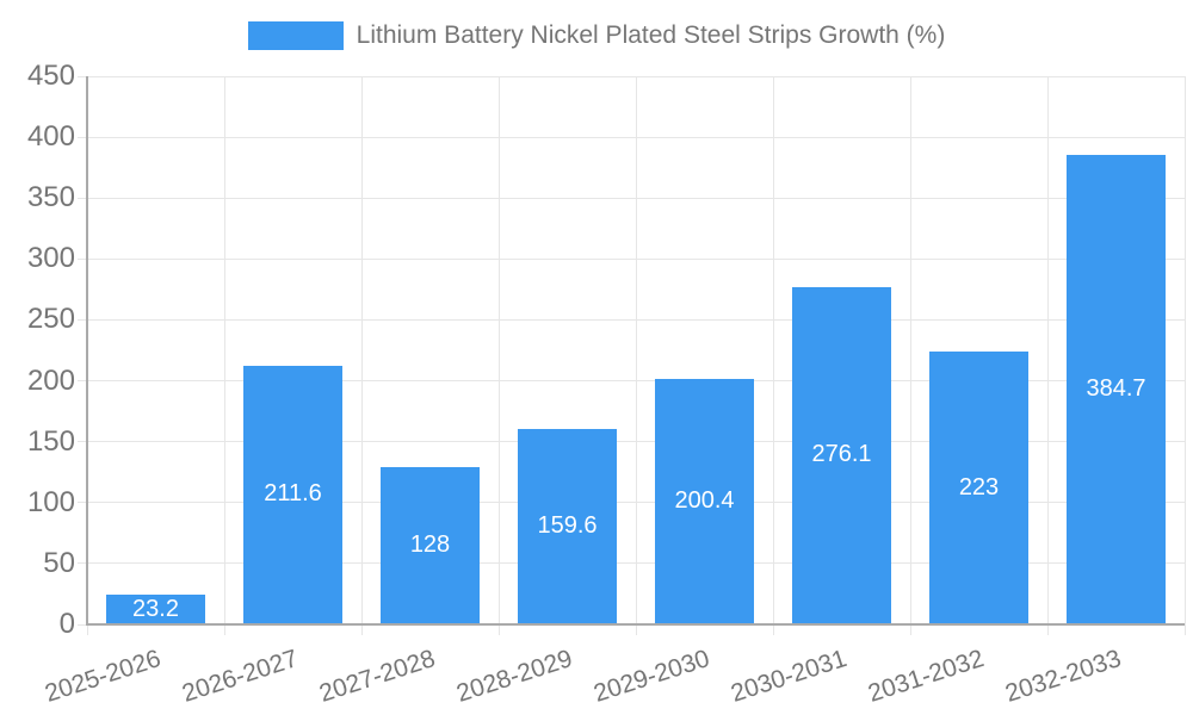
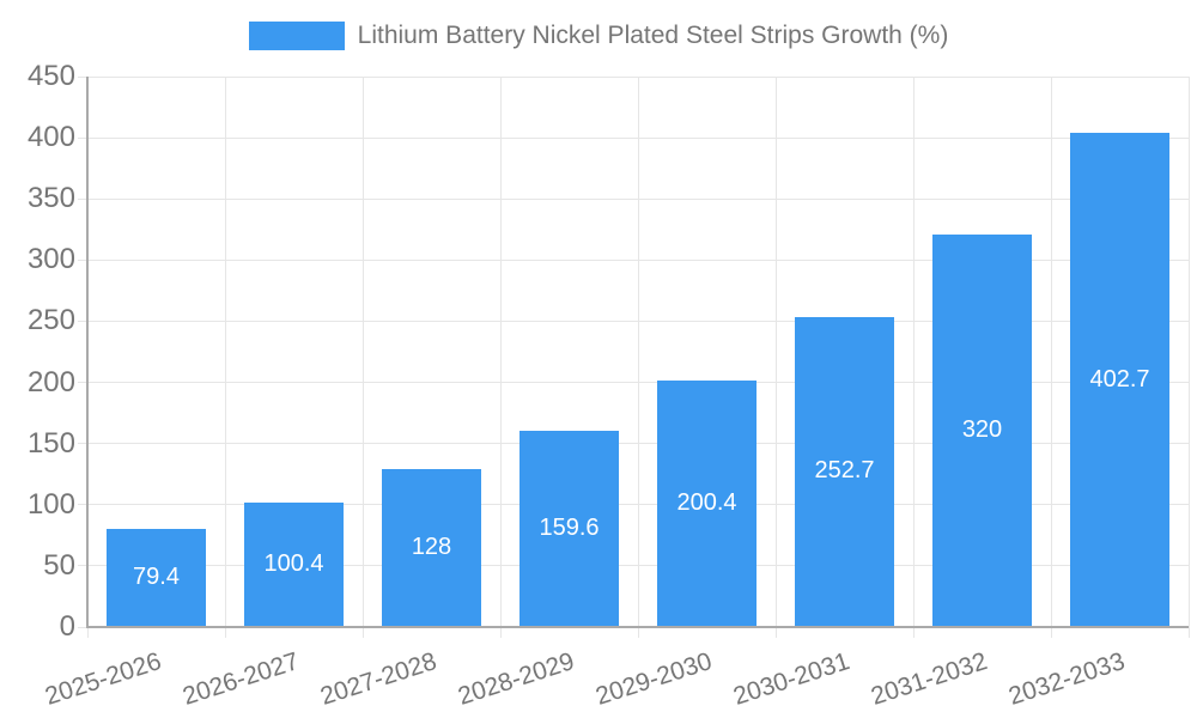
2025-2026: 23.2 -> 79.4
2026-2027: 211.6 -> 100.4
2030-2031: 276.1 -> 252.7
2031-2032: 223 -> 320
2032-2033: 384.7 -> 402.7
